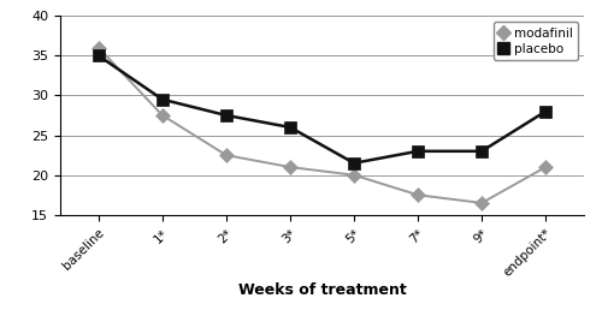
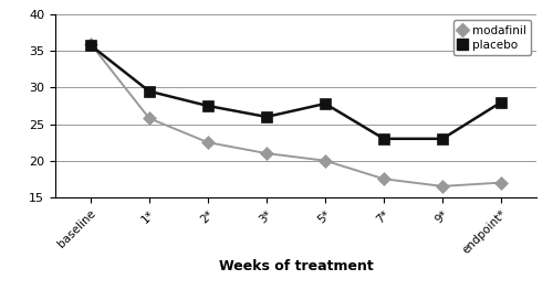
placebo/baseline: 35.0 -> 35.8
modafinil/1*: 27.5 -> 25.8
placebo/5*: 21.5 -> 27.8
modafinil/endpoint*: 21.0 -> 17.0
